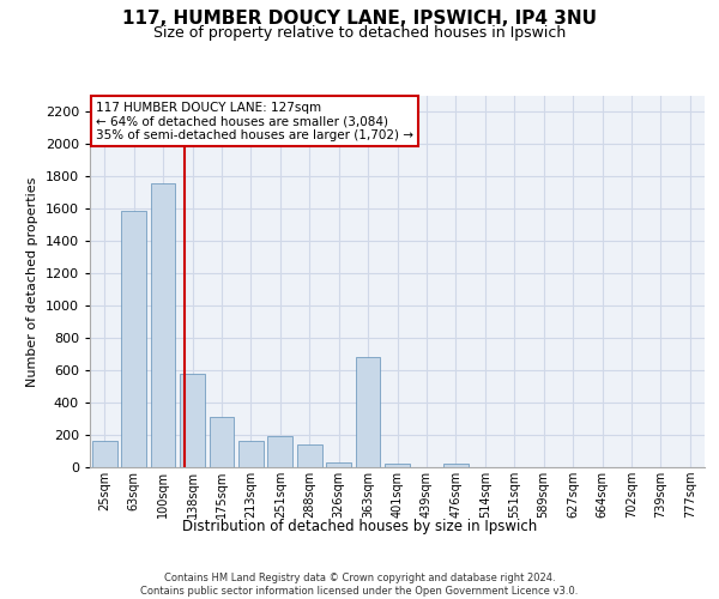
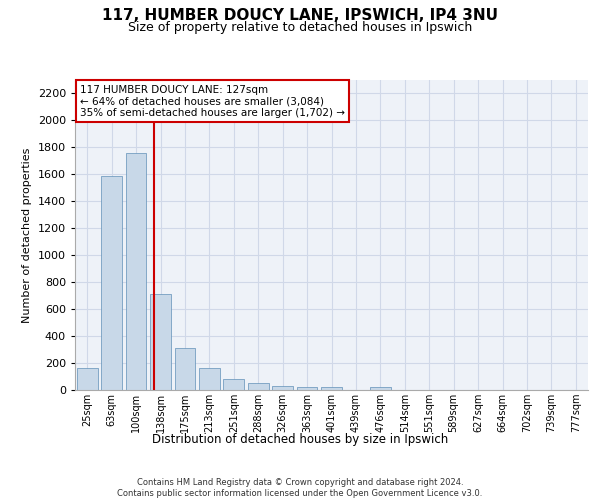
138sqm: 580 -> 710
251sqm: 190 -> 80
288sqm: 140 -> 50
363sqm: 680 -> 20
